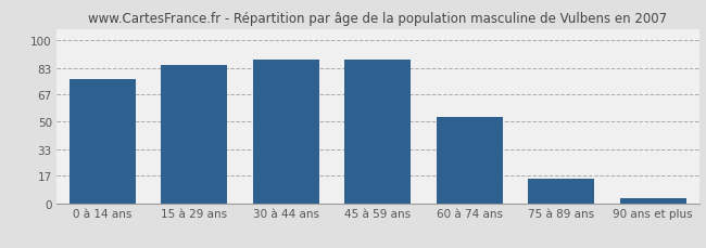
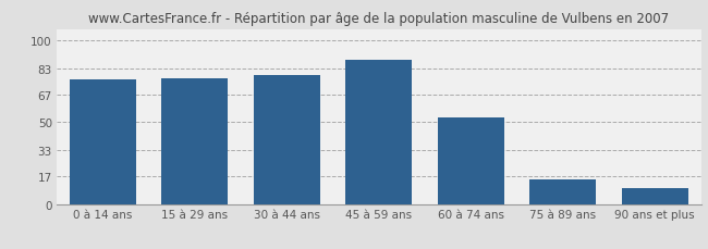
15 à 29 ans: 85 -> 77
30 à 44 ans: 88 -> 79
90 ans et plus: 3 -> 10
